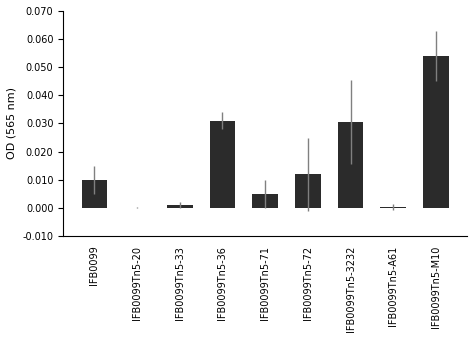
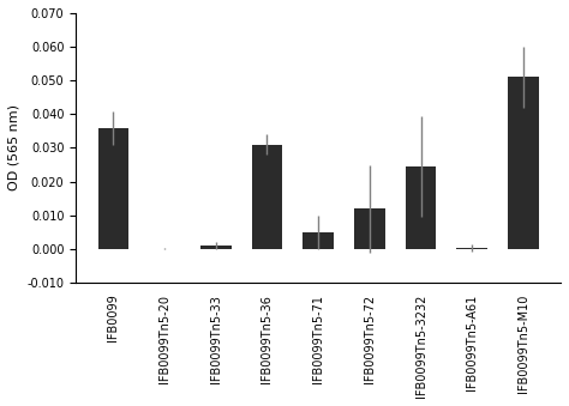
IFB0099: 0.0100 -> 0.0360
IFB0099Tn5-3232: 0.0305 -> 0.0245
IFB0099Tn5-M10: 0.0540 -> 0.0510
